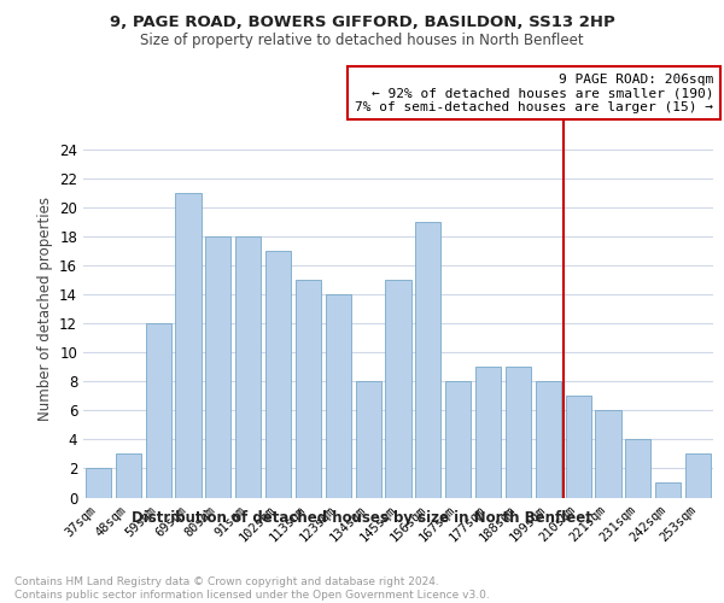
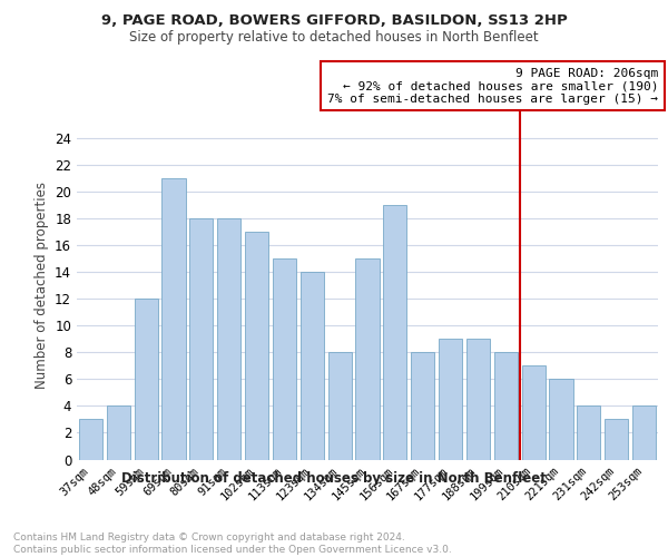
37sqm: 2 -> 3
48sqm: 3 -> 4
242sqm: 1 -> 3
253sqm: 3 -> 4
